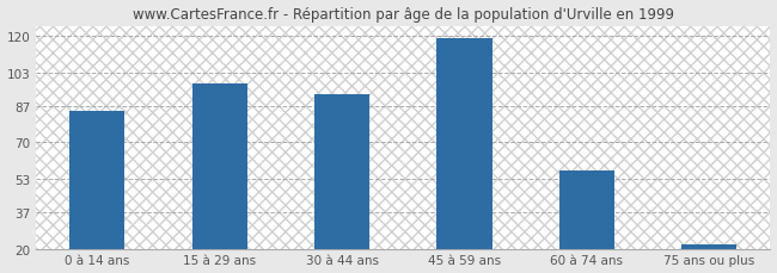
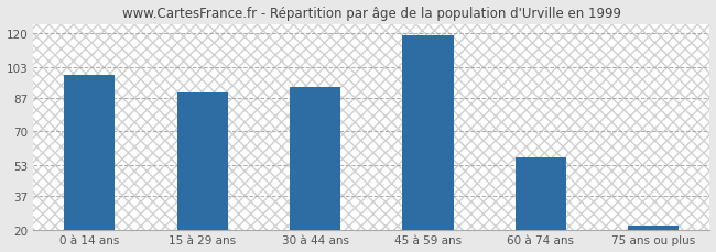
0 à 14 ans: 85 -> 99
15 à 29 ans: 98 -> 90
